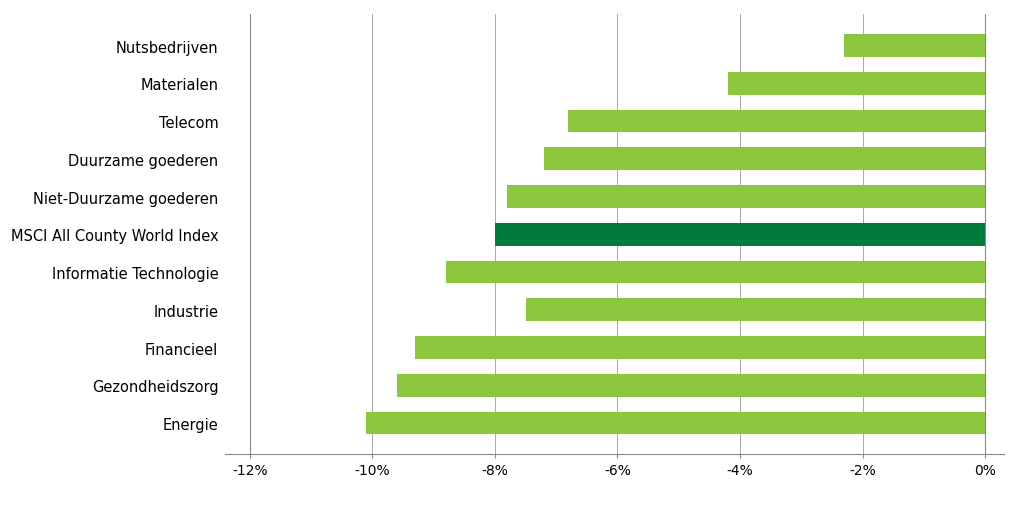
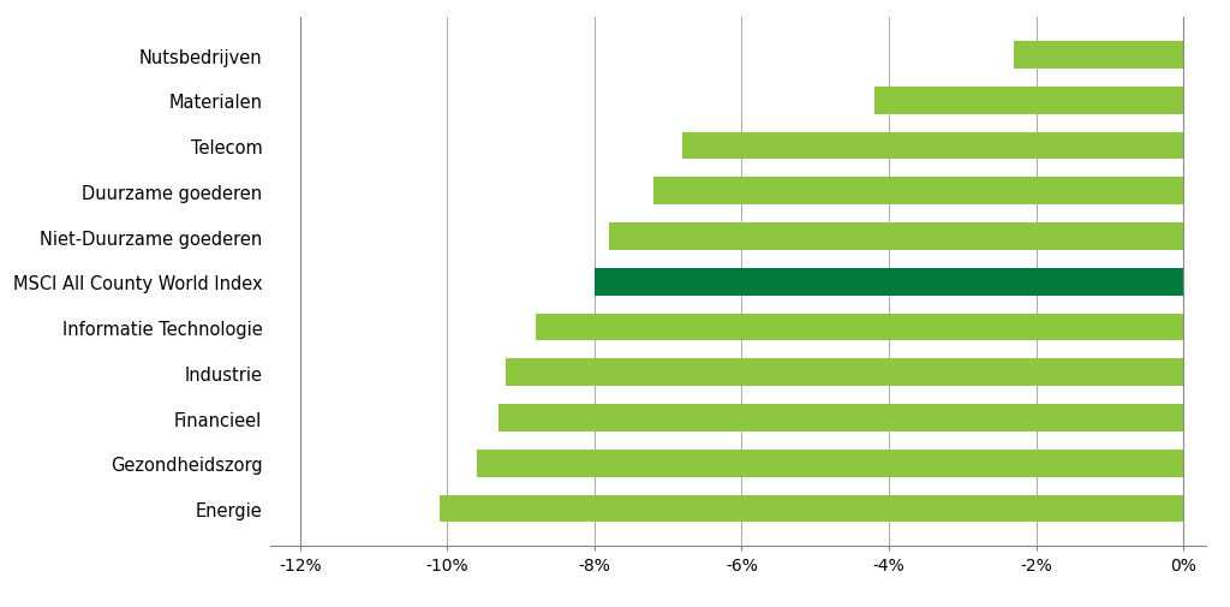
Industrie: -7.5% -> -9.2%
